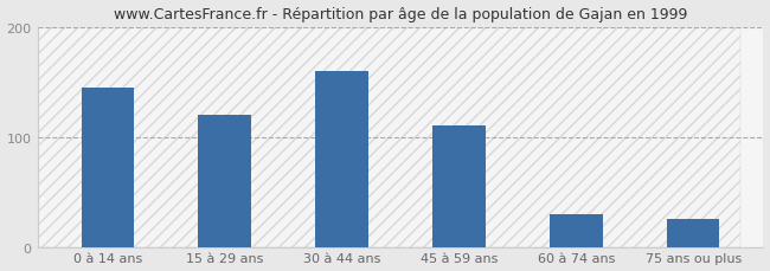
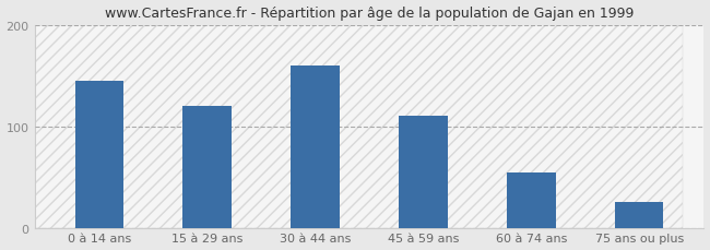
60 à 74 ans: 30 -> 55
